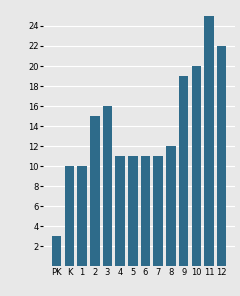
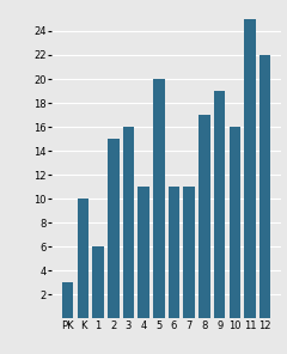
1: 10 -> 6
5: 11 -> 20
8: 12 -> 17
10: 20 -> 16
